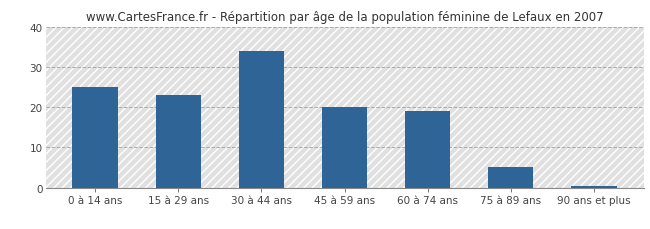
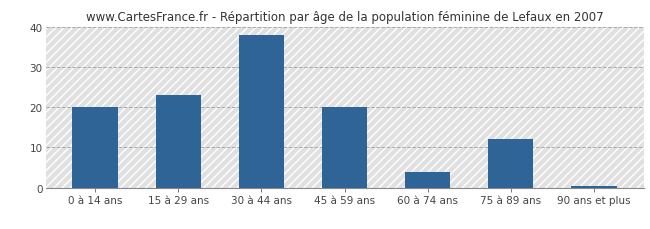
0 à 14 ans: 25.0 -> 20.0
30 à 44 ans: 34.0 -> 38.0
60 à 74 ans: 19.0 -> 4.0
75 à 89 ans: 5.0 -> 12.0
